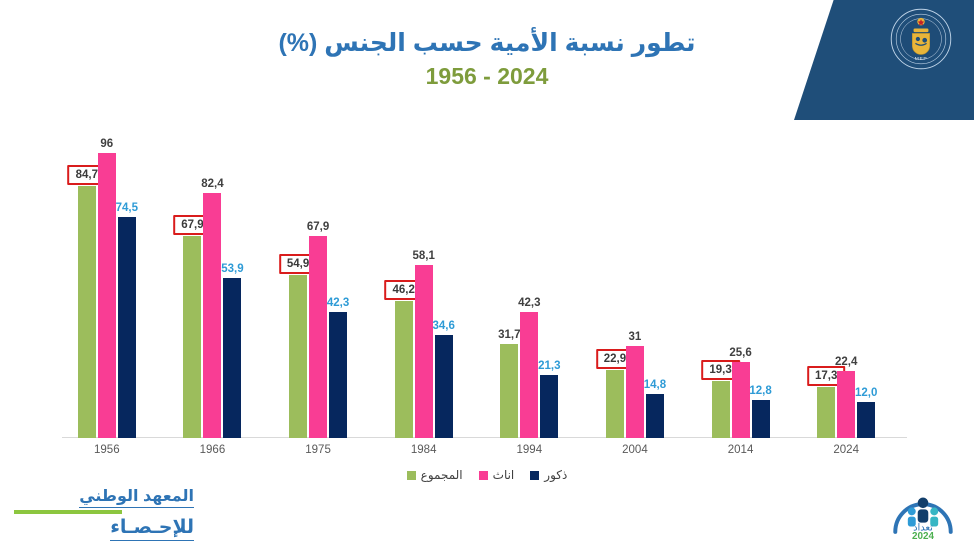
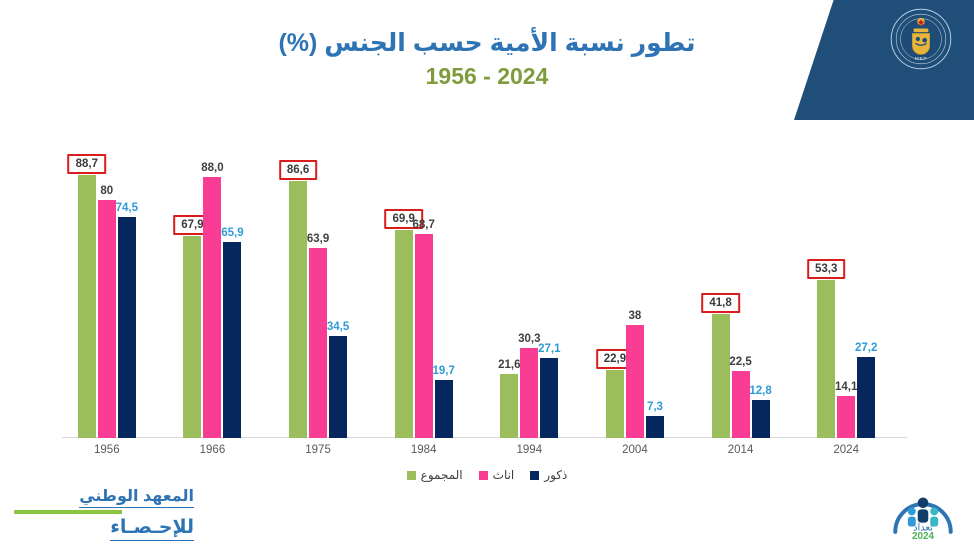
المجموع/1956: 84,7 -> 88,7
اناث/1956: 96 -> 80
اناث/1966: 82,4 -> 88,0
ذكور/1966: 53,9 -> 65,9
المجموع/1975: 54,9 -> 86,6
اناث/1975: 67,9 -> 63,9
ذكور/1975: 42,3 -> 34,5
المجموع/1984: 46,2 -> 69,9
اناث/1984: 58,1 -> 68,7
ذكور/1984: 34,6 -> 19,7
المجموع/1994: 31,7 -> 21,6
اناث/1994: 42,3 -> 30,3
ذكور/1994: 21,3 -> 27,1
اناث/2004: 31 -> 38
ذكور/2004: 14,8 -> 7,3
المجموع/2014: 19,3 -> 41,8
اناث/2014: 25,6 -> 22,5
المجموع/2024: 17,3 -> 53,3
اناث/2024: 22,4 -> 14,1
ذكور/2024: 12,0 -> 27,2
